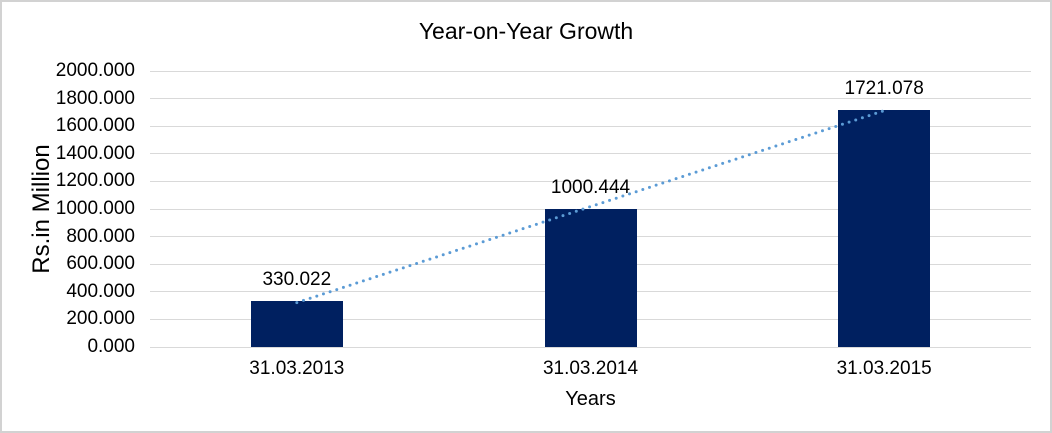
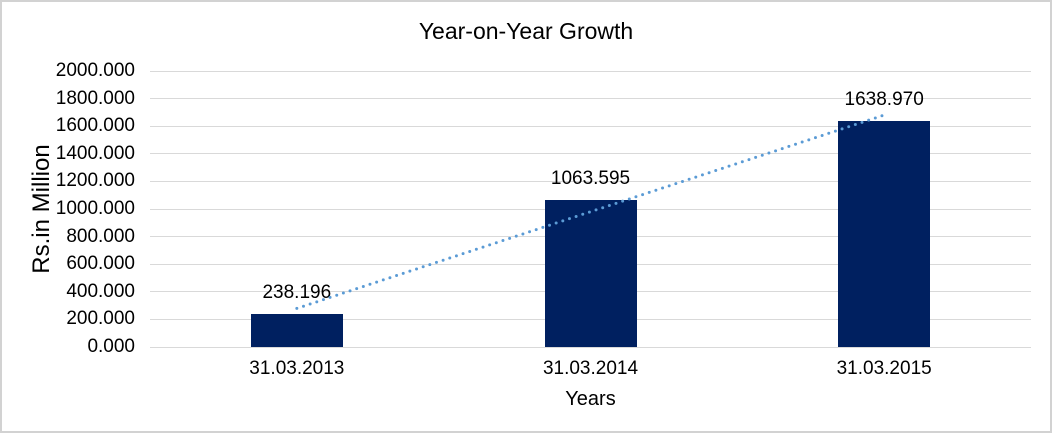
31.03.2013: 330.022 -> 238.196
31.03.2014: 1000.444 -> 1063.595
31.03.2015: 1721.078 -> 1638.970
